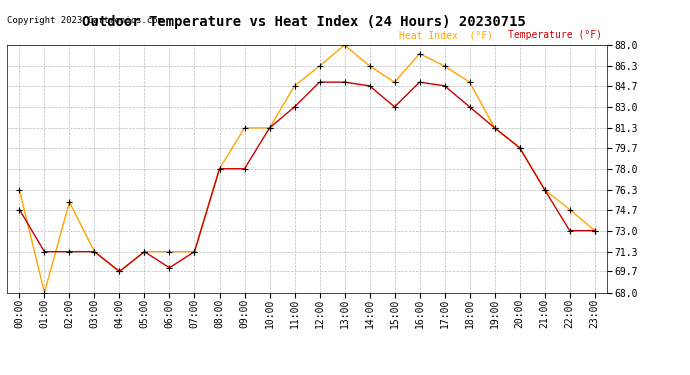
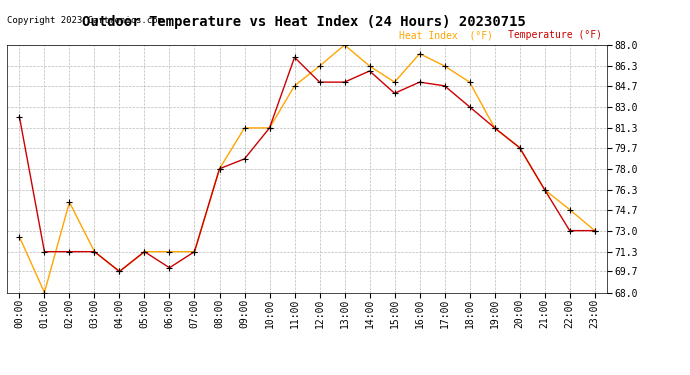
Heat Index (°F)/00:00: 76.3 -> 72.5
Temperature (°F)/00:00: 74.7 -> 82.2
Temperature (°F)/09:00: 78.0 -> 78.8
Temperature (°F)/11:00: 83.0 -> 87.0
Temperature (°F)/14:00: 84.7 -> 85.9
Temperature (°F)/15:00: 83.0 -> 84.1
